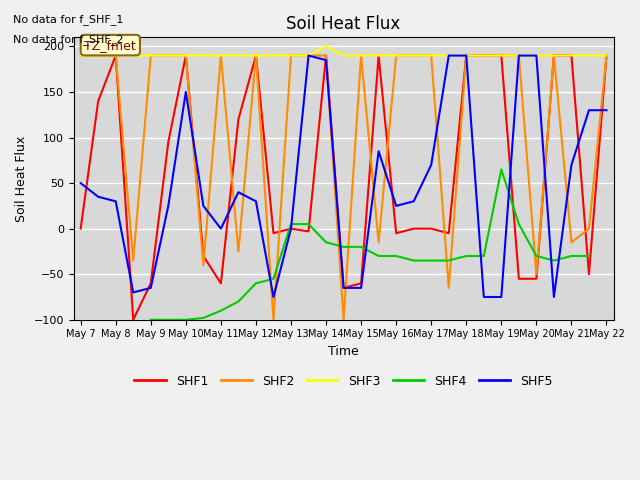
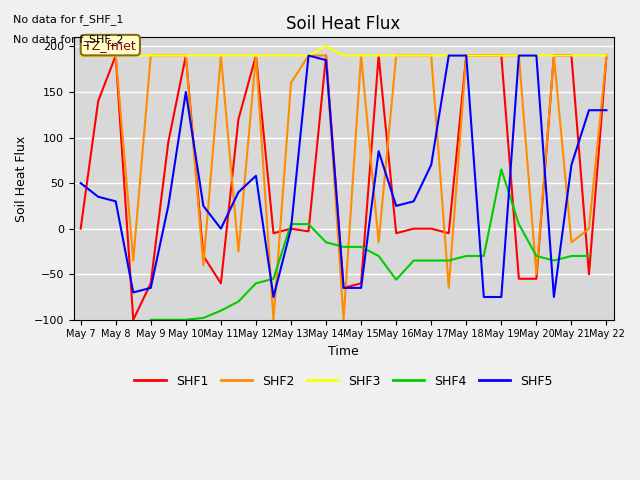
SHF5/May 12: 30 -> 58
SHF2/May 13: 190 -> 160
SHF4/May 16: -30 -> -56
